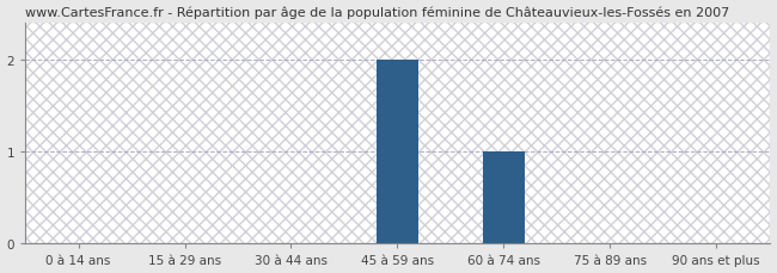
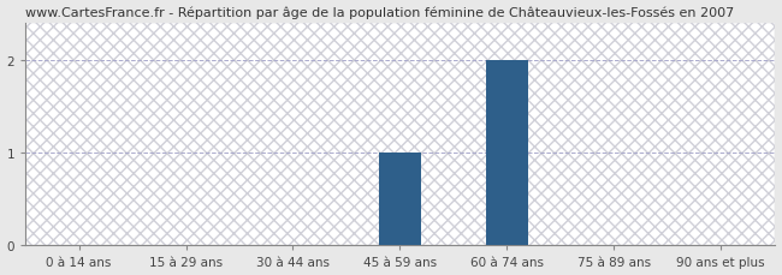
45 à 59 ans: 2 -> 1
60 à 74 ans: 1 -> 2
